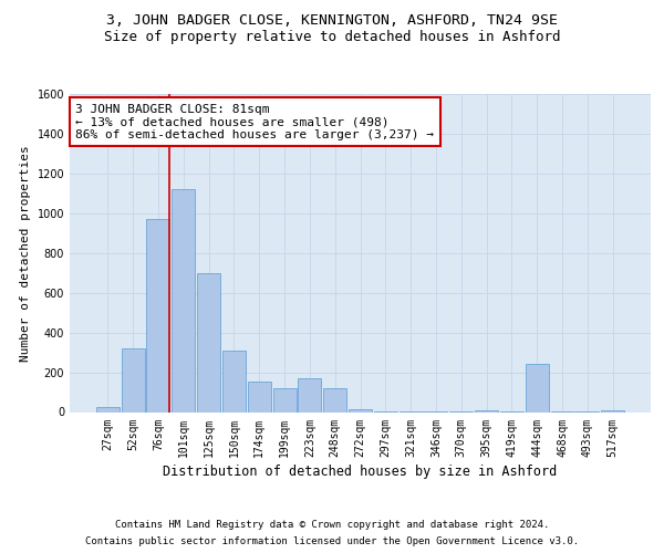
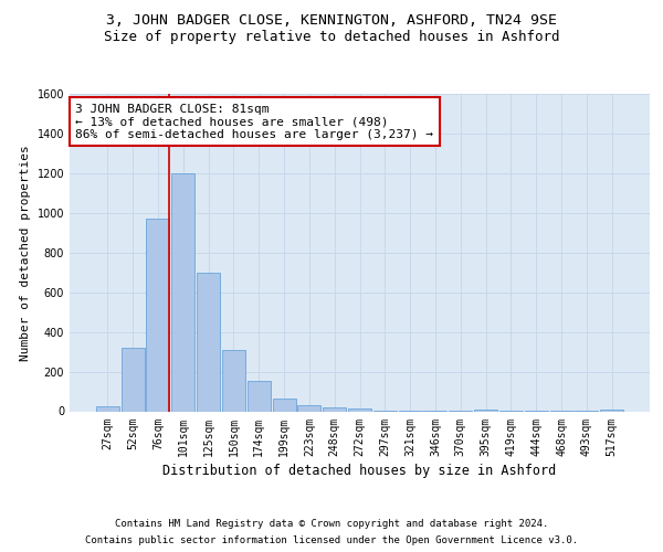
101sqm: 1120 -> 1200
199sqm: 120 -> 60
223sqm: 170 -> 30
248sqm: 120 -> 20
444sqm: 240 -> 0
